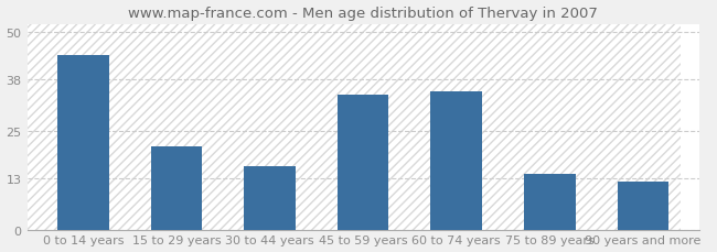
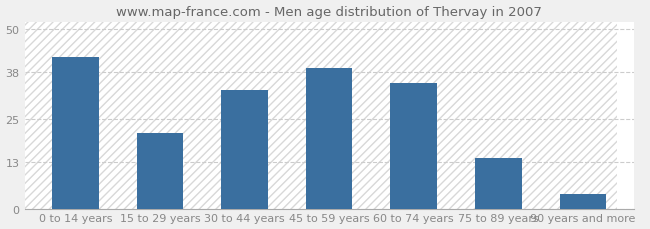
0 to 14 years: 44 -> 42
30 to 44 years: 16 -> 33
45 to 59 years: 34 -> 39
90 years and more: 12 -> 4
